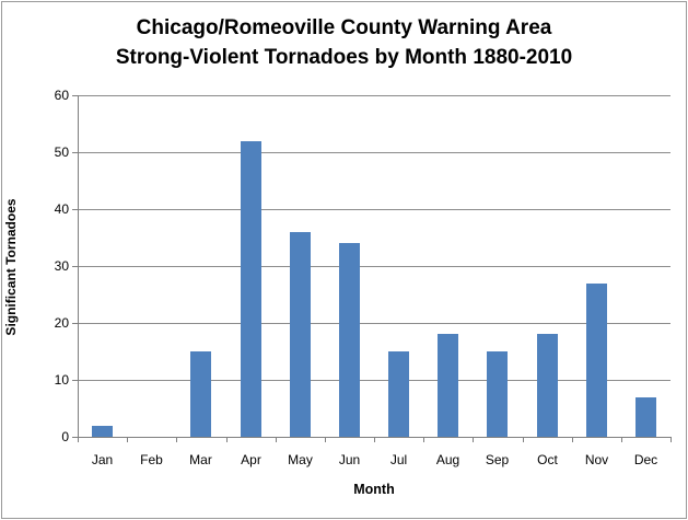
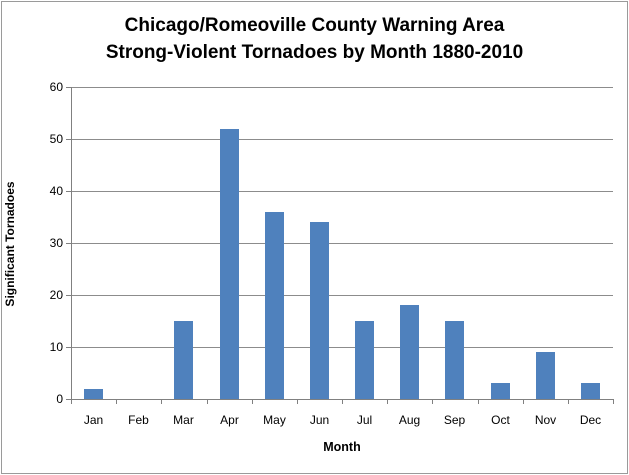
Oct: 18 -> 3
Nov: 27 -> 9
Dec: 7 -> 3
